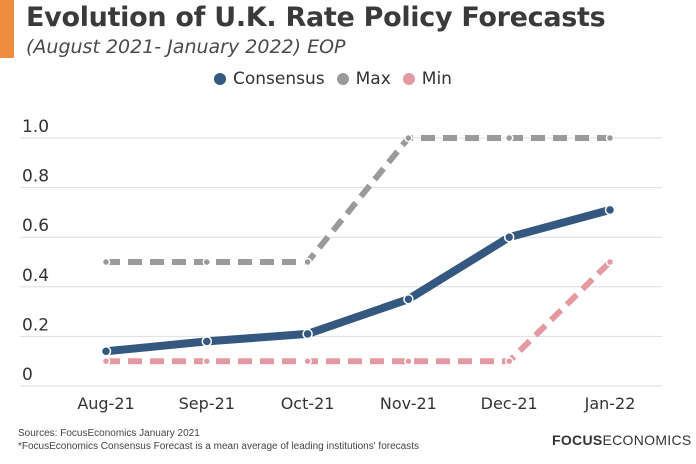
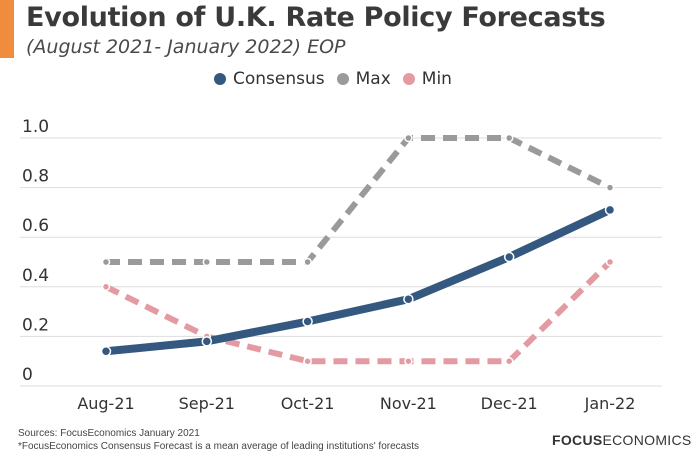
Min/Aug-21: 0.1 -> 0.4
Min/Sep-21: 0.1 -> 0.2
Consensus/Oct-21: 0.21 -> 0.26
Consensus/Dec-21: 0.60 -> 0.52
Max/Jan-22: 1.0 -> 0.8
